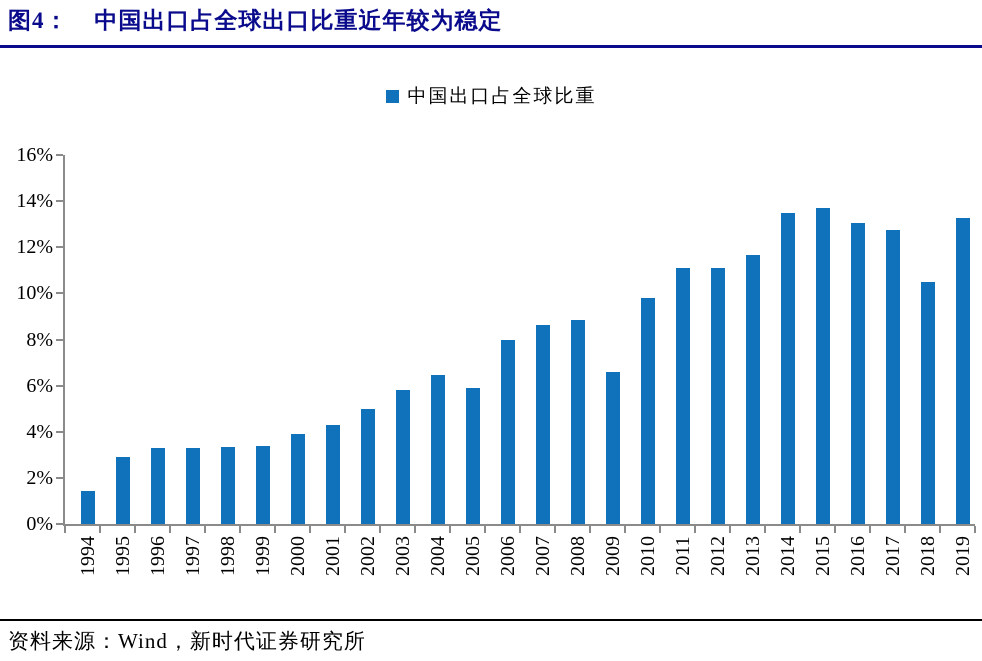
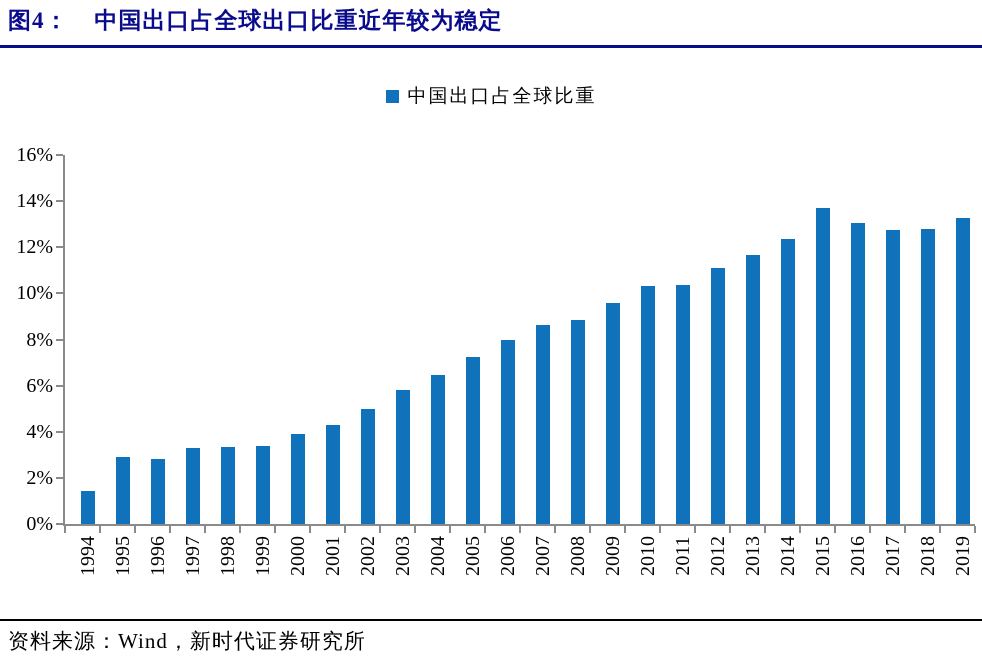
1996: 3.3% -> 2.8%
2005: 5.9% -> 7.2%
2009: 6.6% -> 9.6%
2010: 9.8% -> 10.3%
2011: 11.1% -> 10.3%
2014: 13.5% -> 12.3%
2018: 10.5% -> 12.8%
